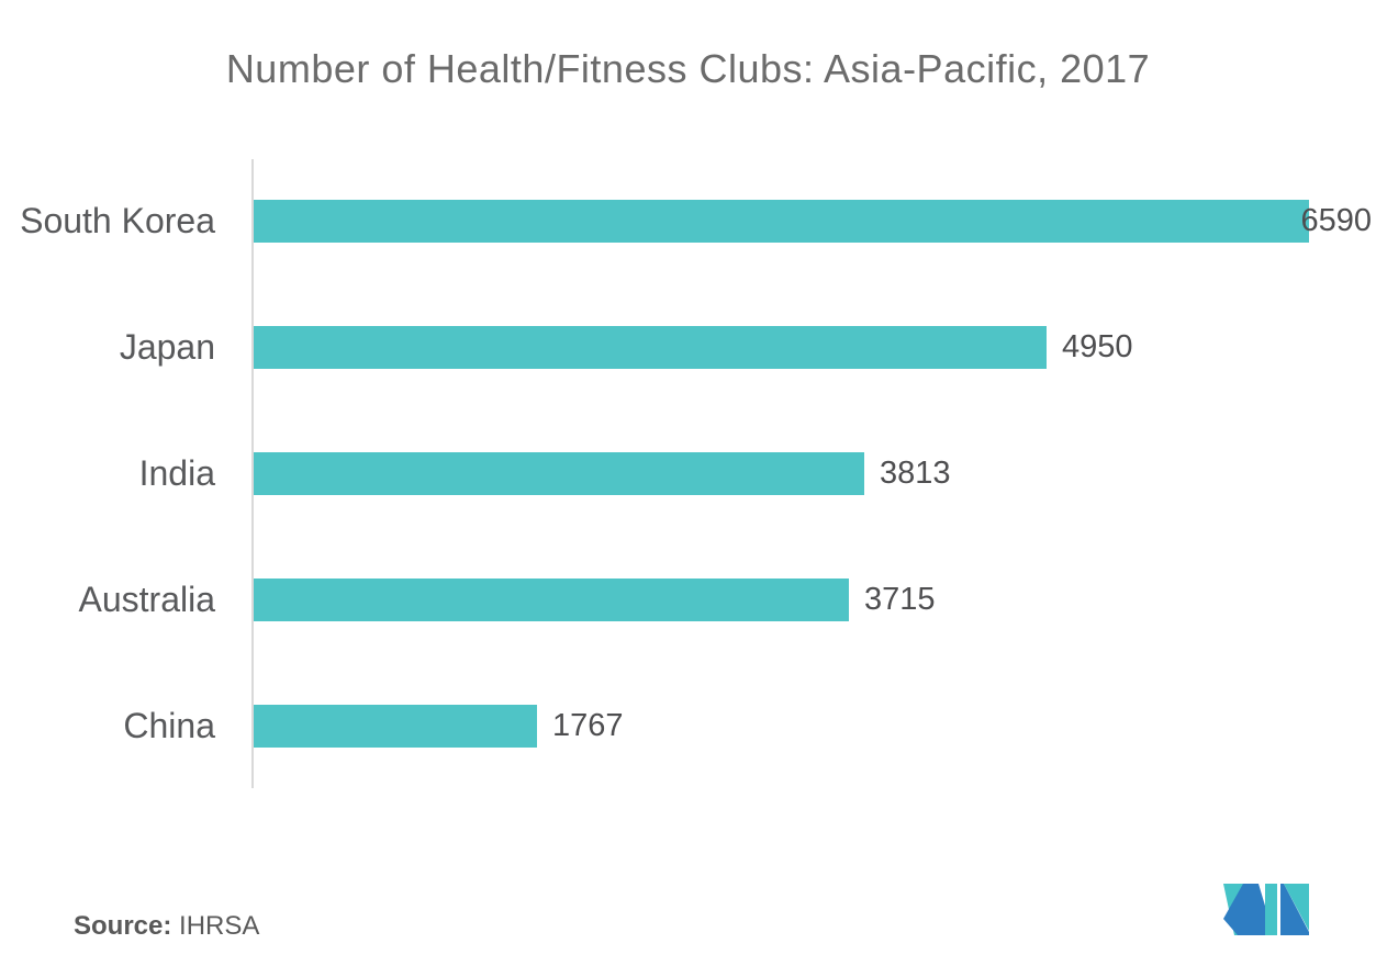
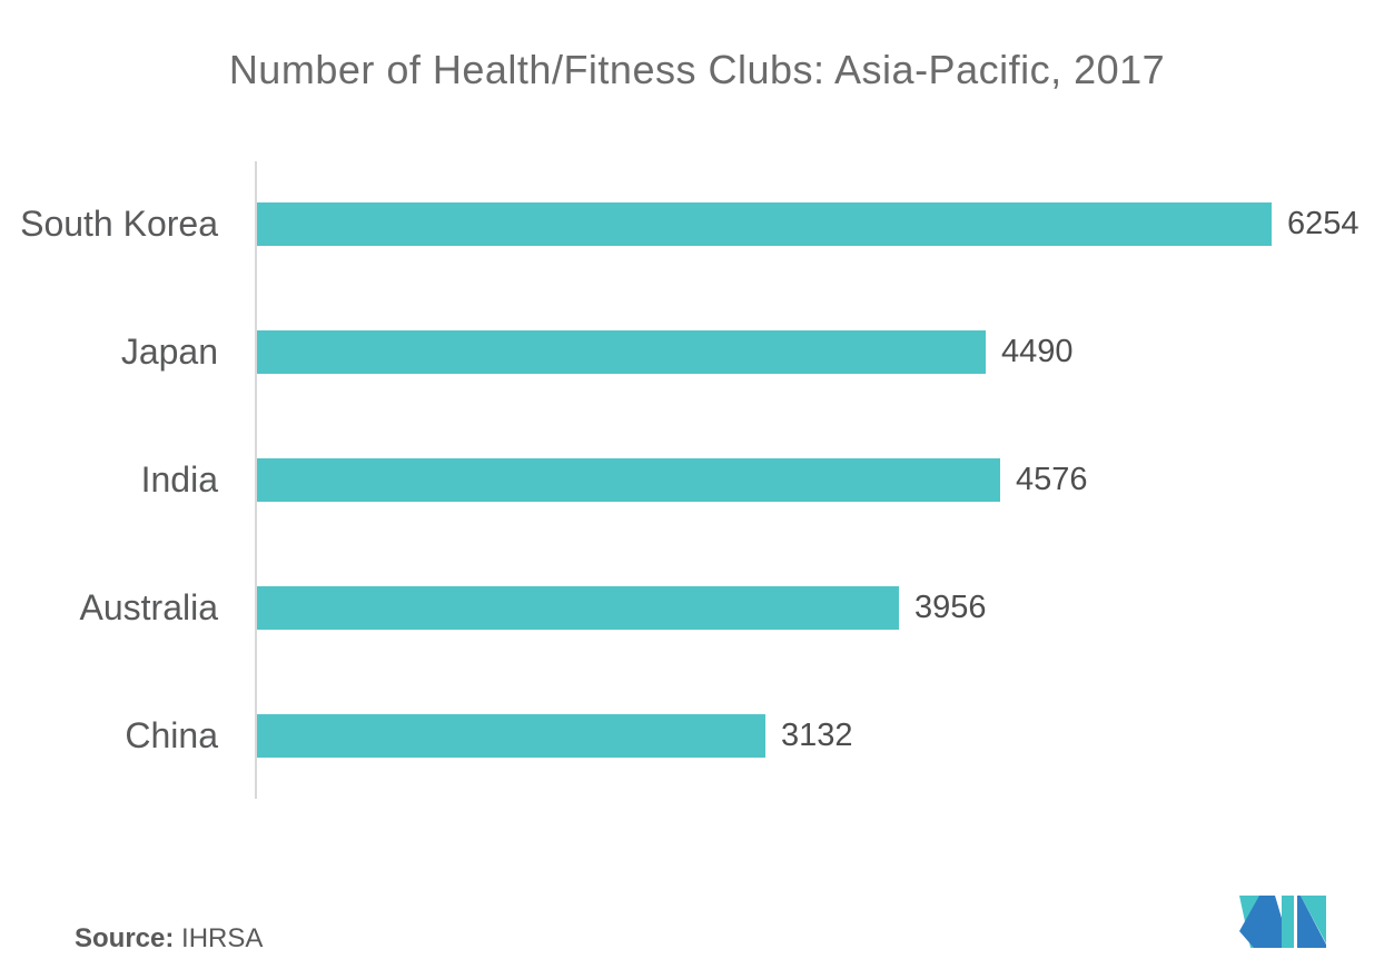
South Korea: 6590 -> 6254
Japan: 4950 -> 4490
India: 3813 -> 4576
Australia: 3715 -> 3956
China: 1767 -> 3132
